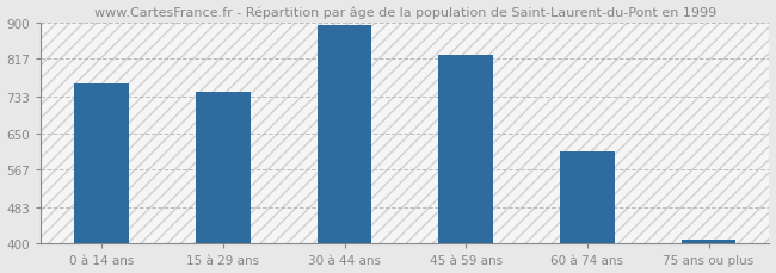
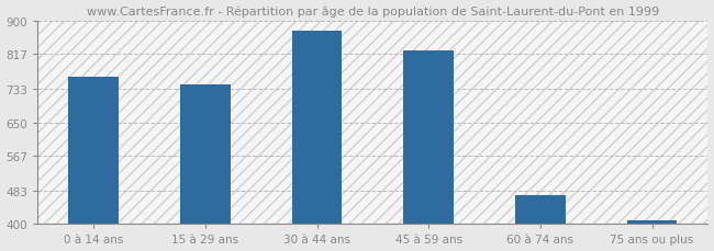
30 à 44 ans: 893 -> 875
60 à 74 ans: 608 -> 470
